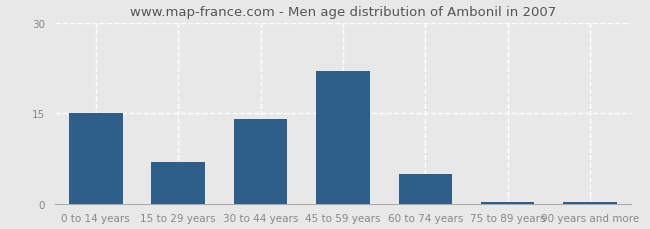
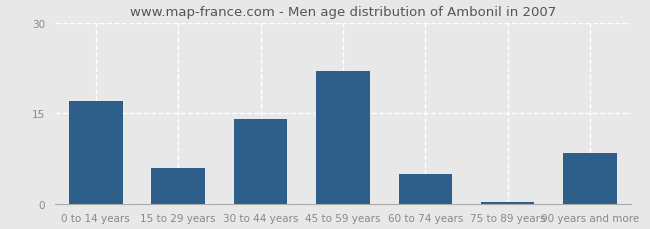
0 to 14 years: 15.0 -> 17.0
15 to 29 years: 7.0 -> 6.0
90 years and more: 0.3 -> 8.4
